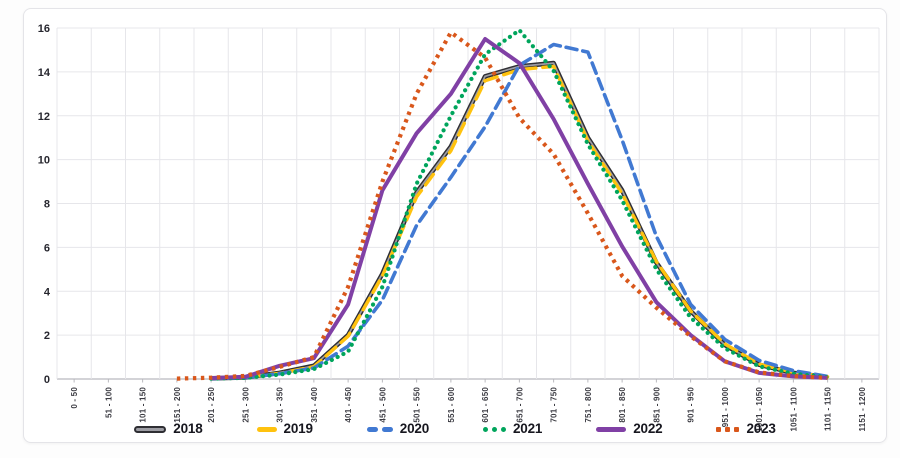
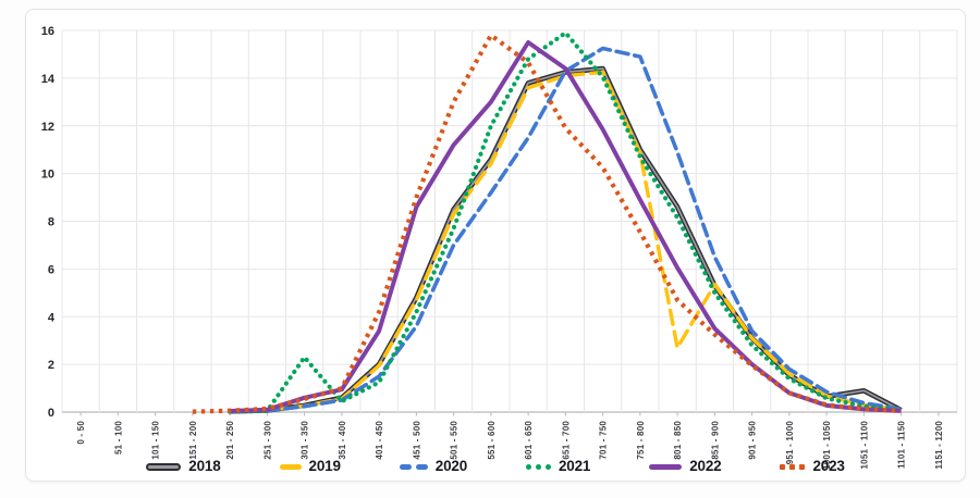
2021/301 - 350: 0.2 -> 2.3
2021/501 - 550: 8.9 -> 7.7
2019/801 - 850: 8.4 -> 2.7
2018/1051 - 1100: 0.3 -> 0.9
